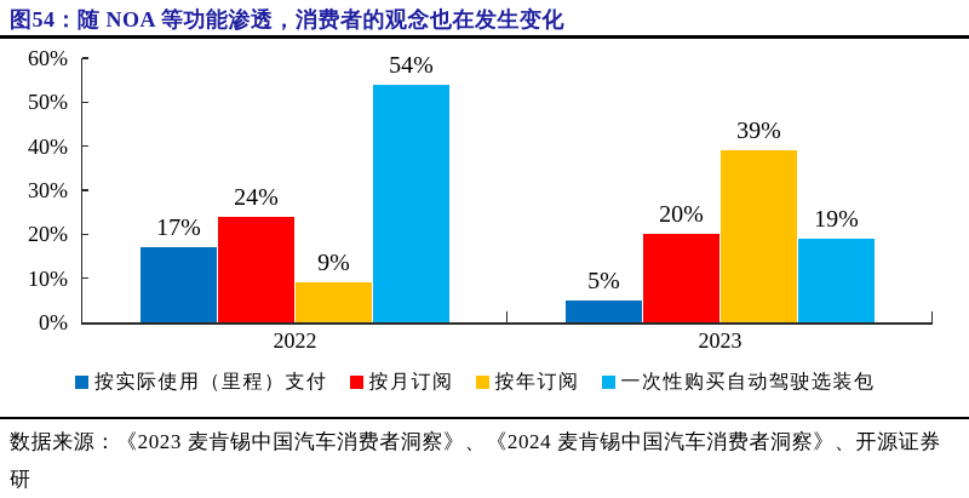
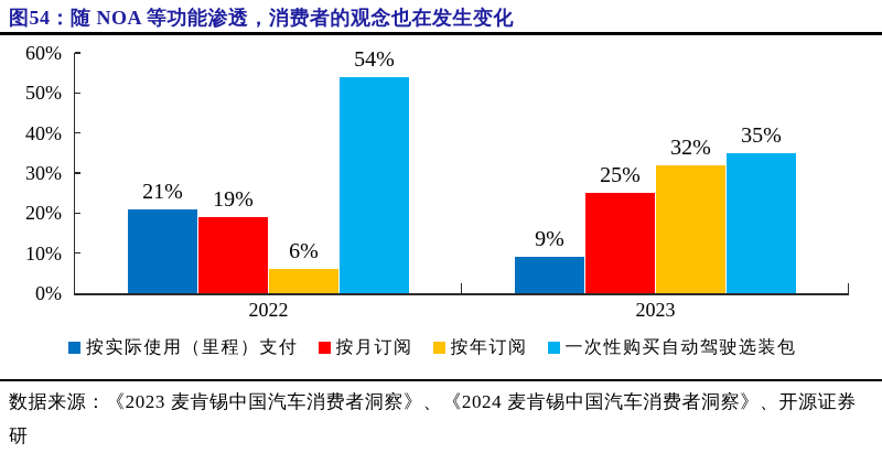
按实际使用（里程）支付/2022: 17% -> 21%
按月订阅/2022: 24% -> 19%
按年订阅/2022: 9% -> 6%
按实际使用（里程）支付/2023: 5% -> 9%
按月订阅/2023: 20% -> 25%
按年订阅/2023: 39% -> 32%
一次性购买自动驾驶选装包/2023: 19% -> 35%
